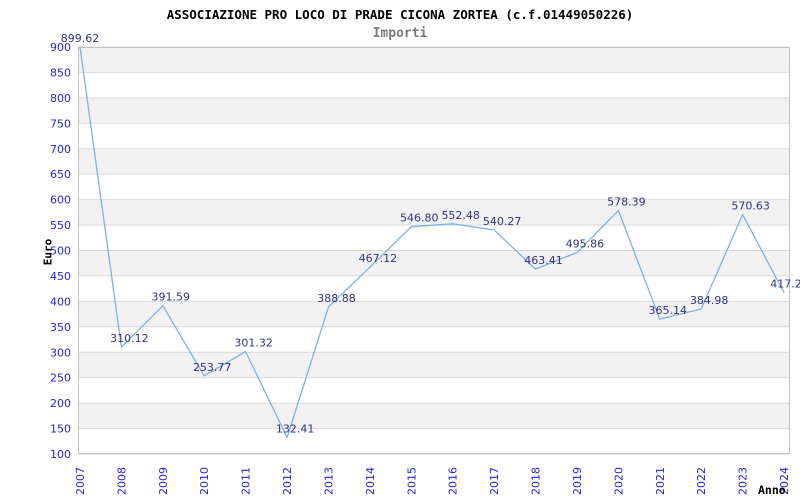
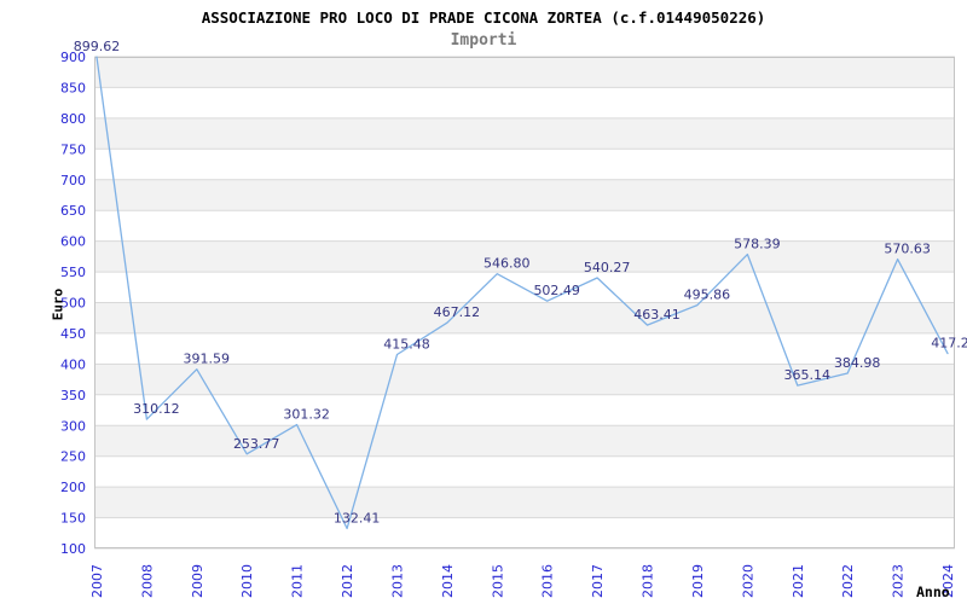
2013: 388.88 -> 415.48
2016: 552.48 -> 502.49
